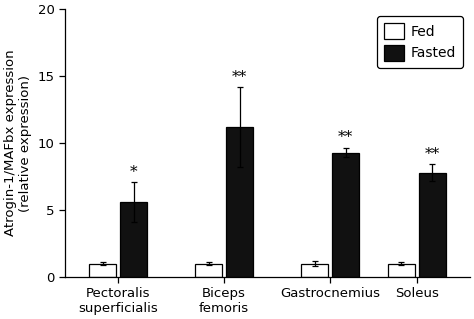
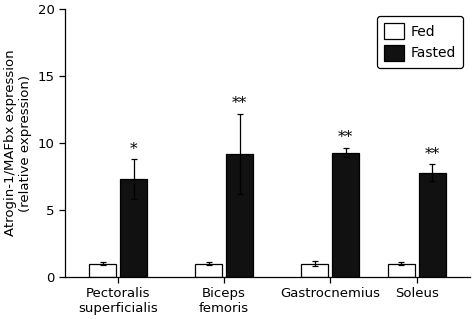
Fasted/Pectoralis superficialis: 5.6 -> 7.3
Fasted/Biceps femoris: 11.2 -> 9.2
